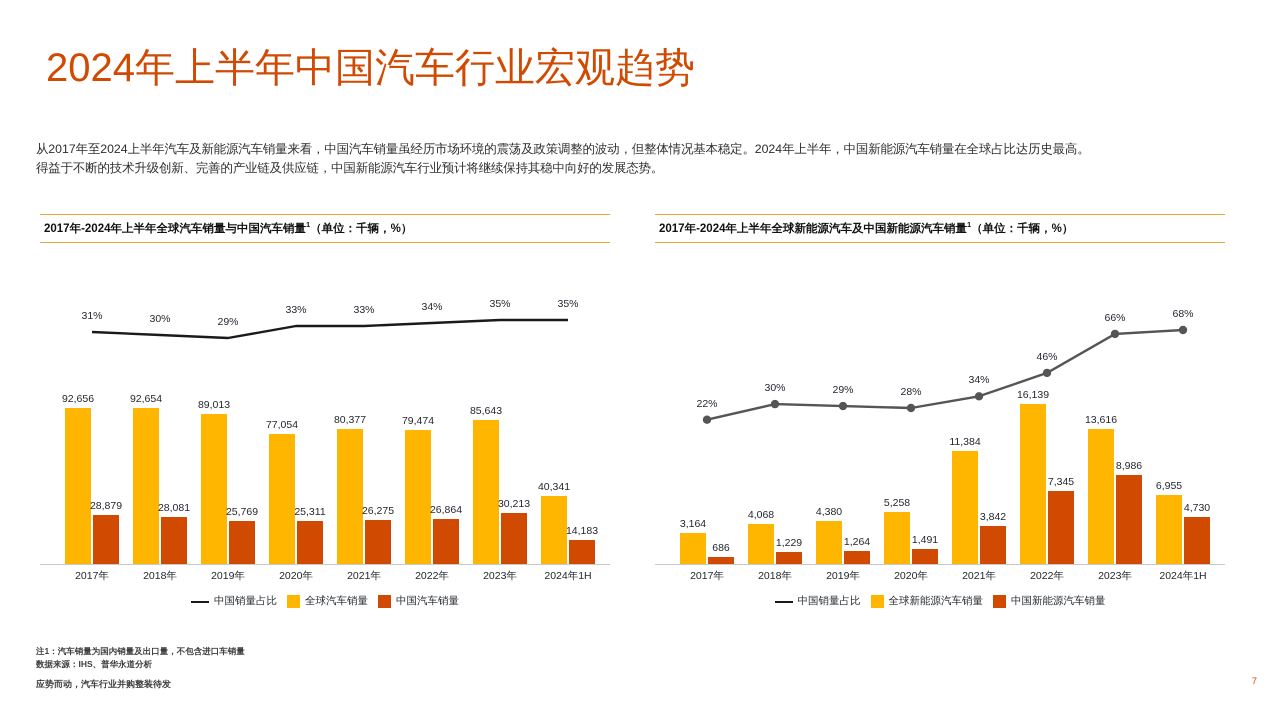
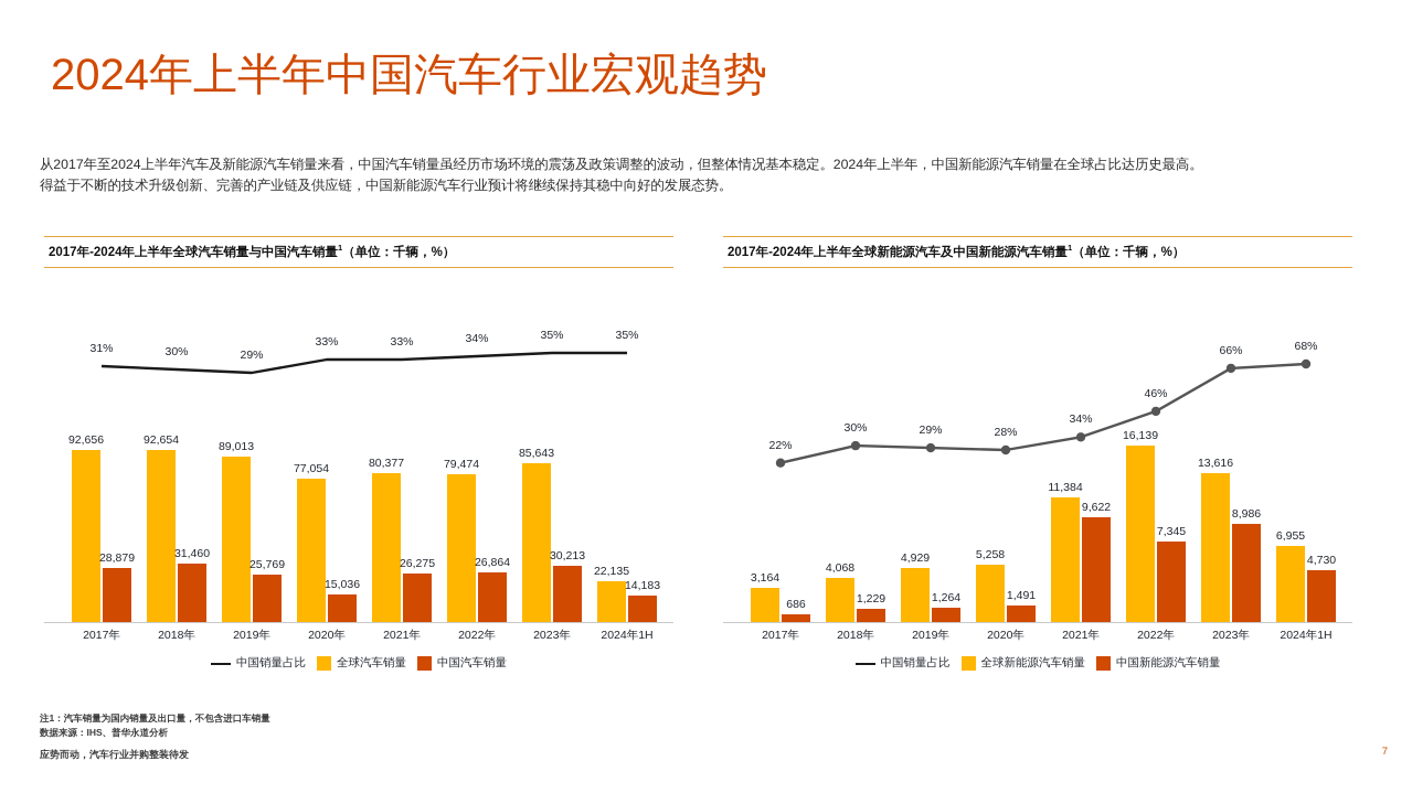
2017年-2024年上半年全球汽车销量与中国汽车销量1（单位：千辆，%）/中国汽车销量/2018年: 28,081 -> 31,460
2017年-2024年上半年全球汽车销量与中国汽车销量1（单位：千辆，%）/中国汽车销量/2020年: 25,311 -> 15,036
2017年-2024年上半年全球汽车销量与中国汽车销量1（单位：千辆，%）/全球汽车销量/2024年1H: 40,341 -> 22,135
2017年-2024年上半年全球新能源汽车及中国新能源汽车销量1（单位：千辆，%）/全球新能源汽车销量/2019年: 4,380 -> 4,929
2017年-2024年上半年全球新能源汽车及中国新能源汽车销量1（单位：千辆，%）/中国新能源汽车销量/2021年: 3,842 -> 9,622
